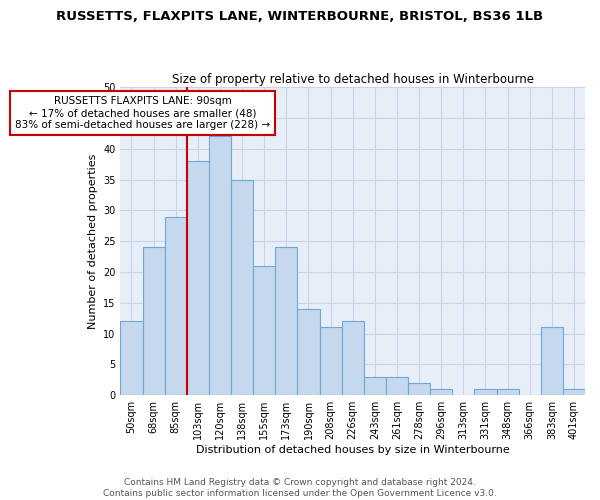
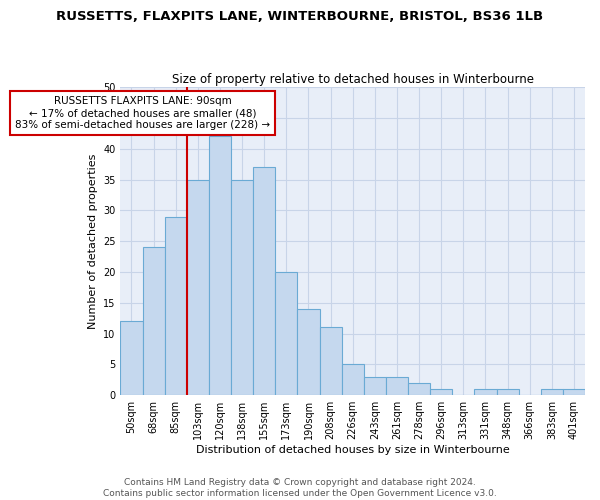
103sqm: 38 -> 35
155sqm: 21 -> 37
173sqm: 24 -> 20
226sqm: 12 -> 5
383sqm: 11 -> 1
